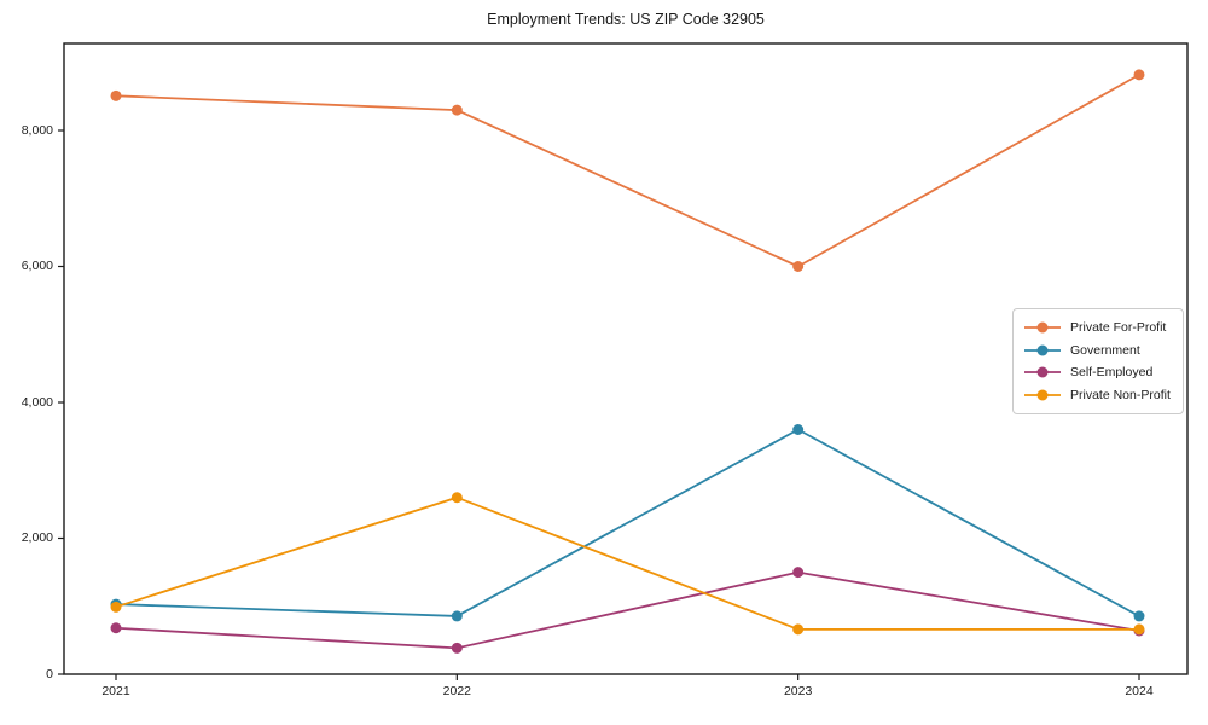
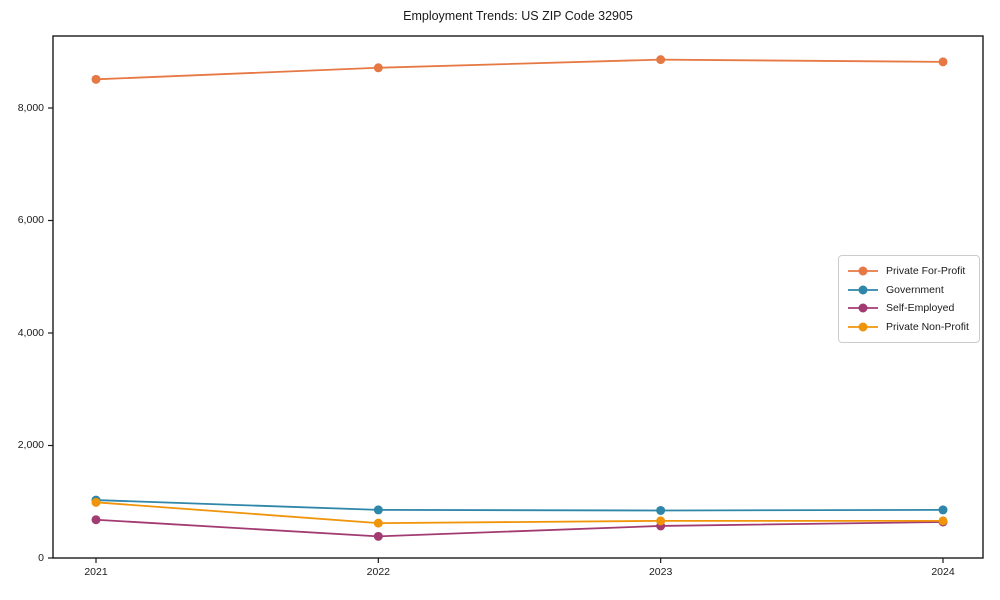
Private For-Profit/2022: 8300 -> 8700
Private Non-Profit/2022: 2600 -> 600
Private For-Profit/2023: 6000 -> 8900
Government/2023: 3600 -> 800
Self-Employed/2023: 1500 -> 600
